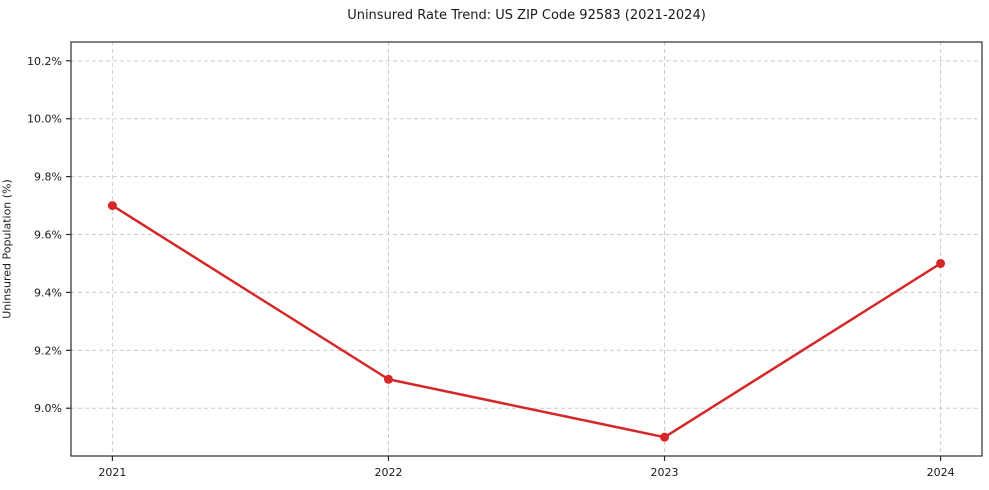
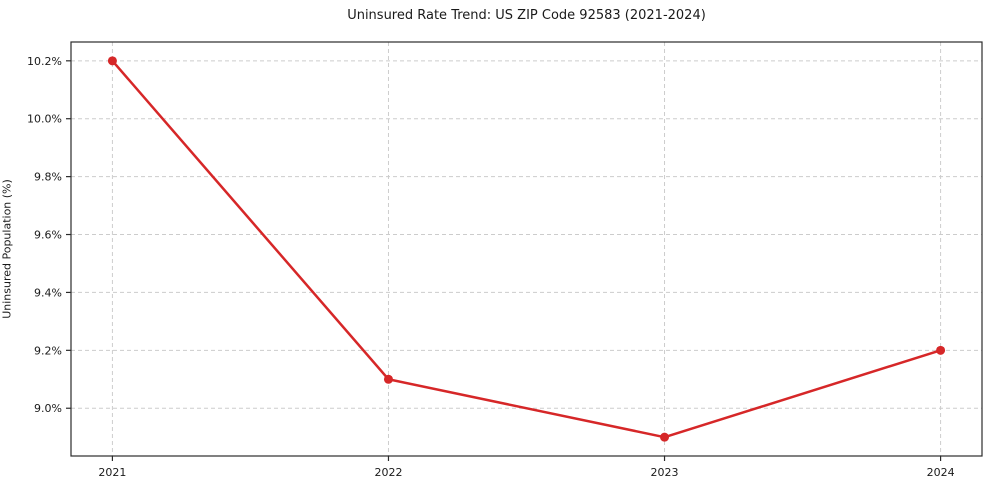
2021: 9.7% -> 10.2%
2024: 9.5% -> 9.2%
